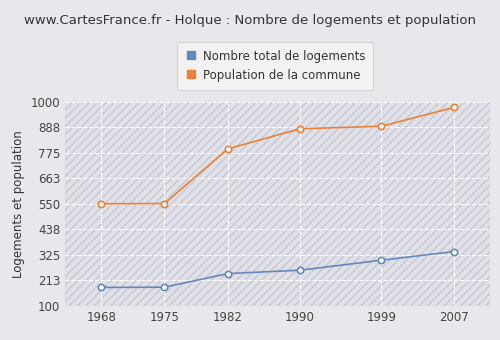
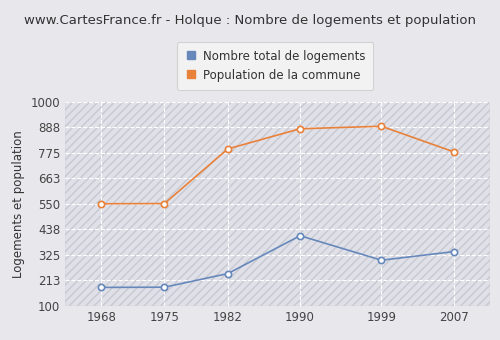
Nombre total de logements/1990: 258 -> 410
Population de la commune/2007: 976 -> 780
